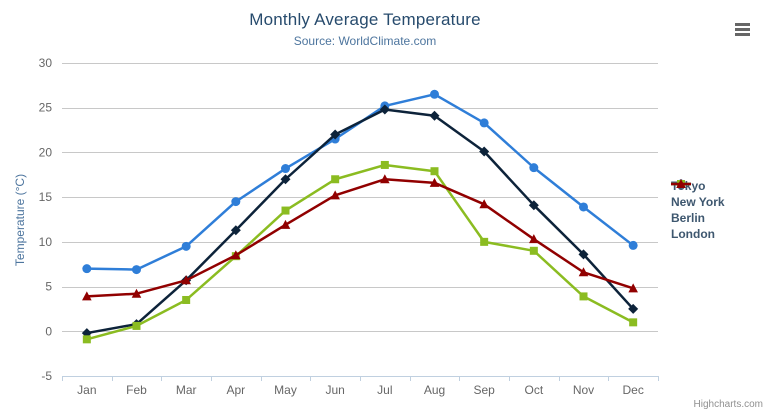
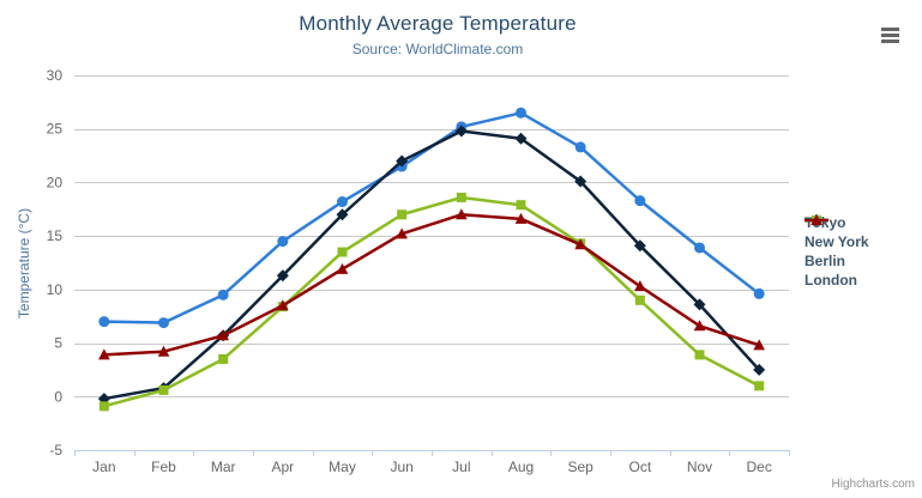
Berlin/Sep: 10 -> 14
